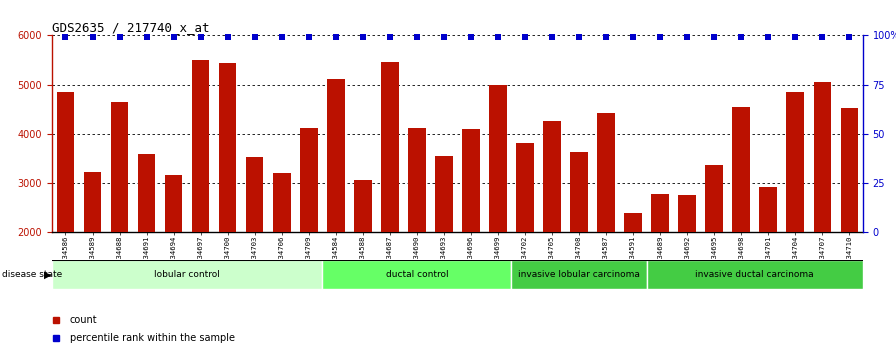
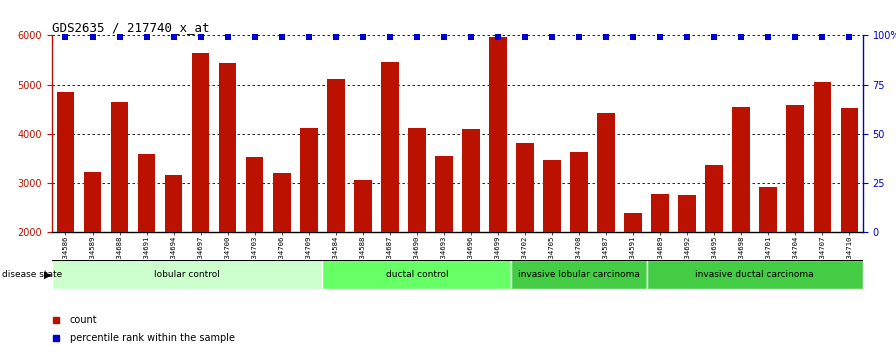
GSM134697: 5500 -> 5650
GSM134699: 5000 -> 5960
GSM134705: 4250 -> 3470
GSM134704: 4850 -> 4590
